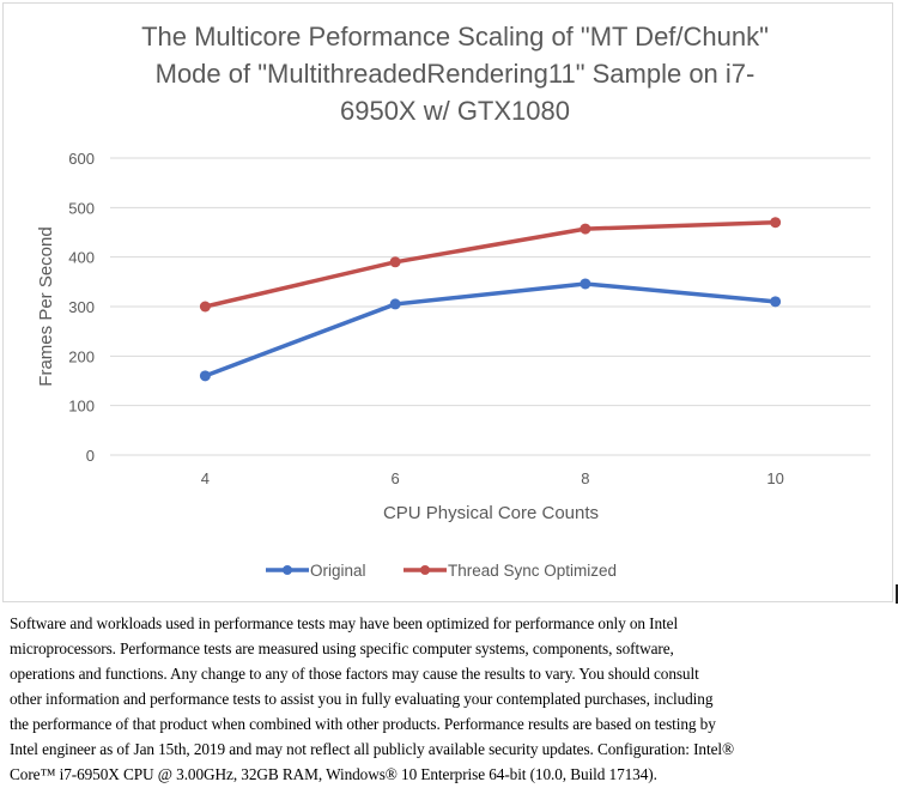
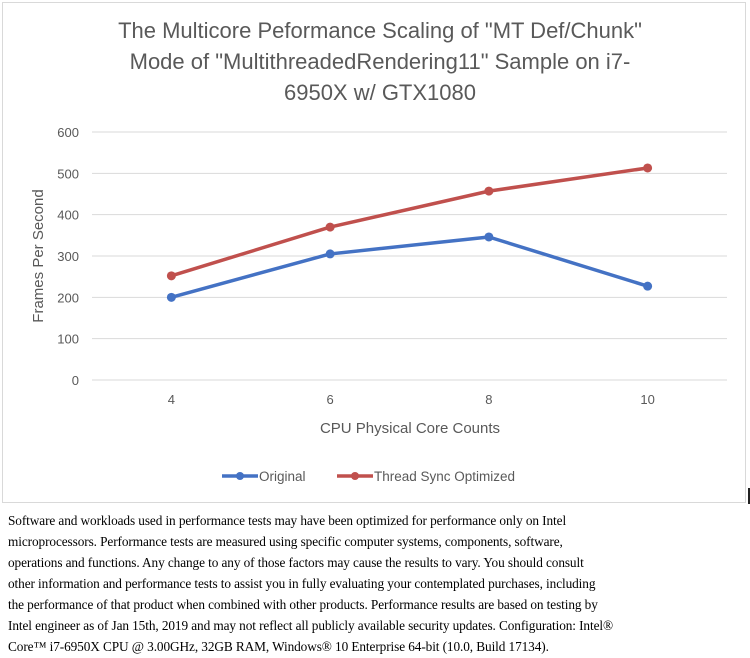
Original/4: 160 -> 200
Thread Sync Optimized/4: 300 -> 250
Thread Sync Optimized/6: 390 -> 370
Original/10: 310 -> 230
Thread Sync Optimized/10: 470 -> 510
